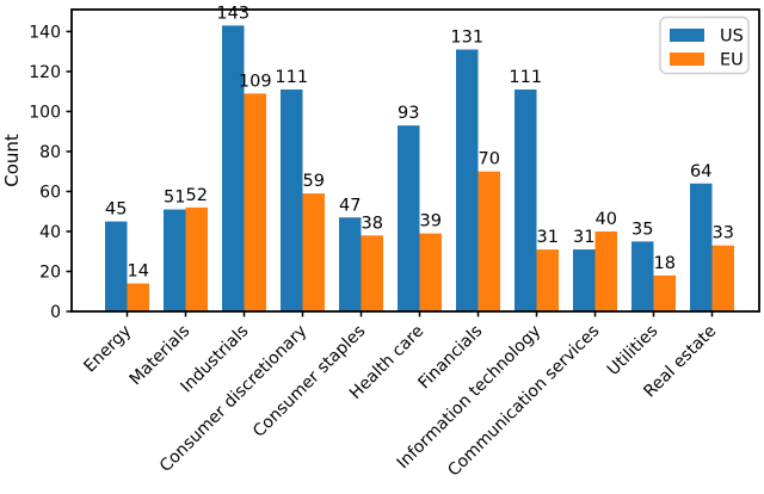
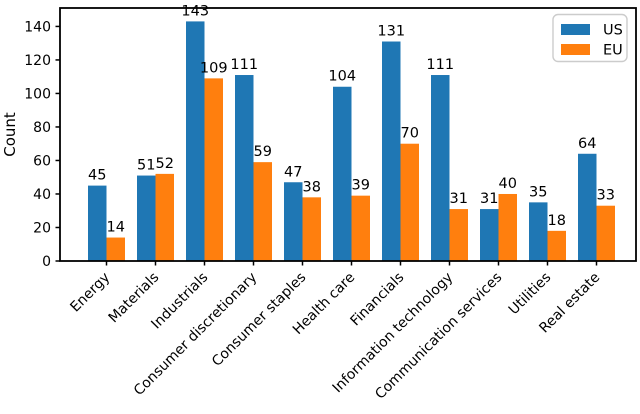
US/Health care: 93 -> 104
